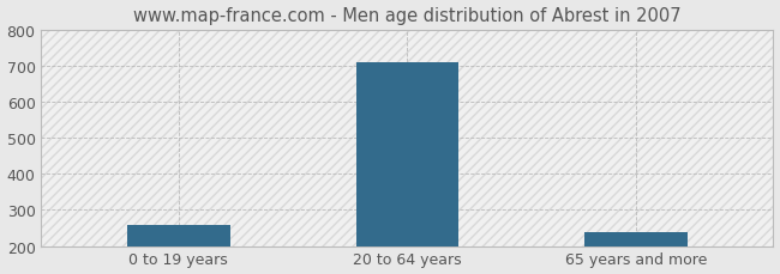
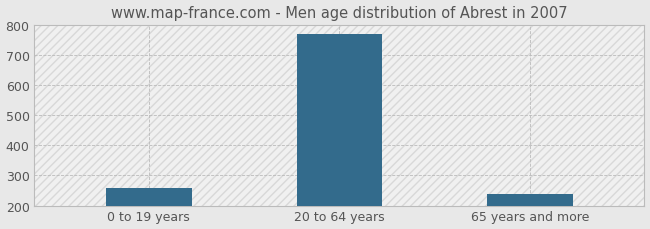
20 to 64 years: 710 -> 770
